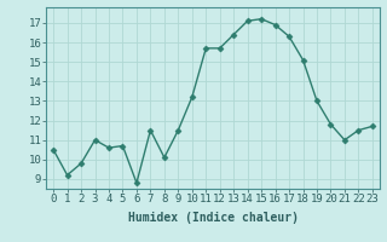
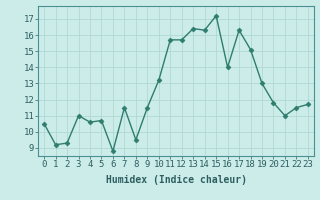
2: 9.8 -> 9.3
8: 10.1 -> 9.5
14: 17.1 -> 16.3
16: 16.9 -> 14.0
